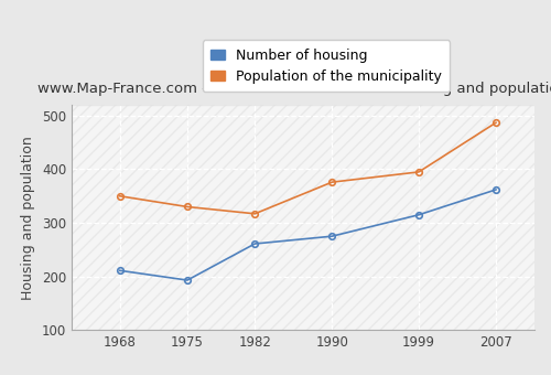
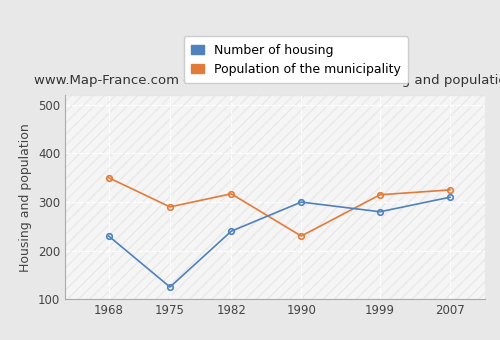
Number of housing/1968: 211 -> 230
Number of housing/1975: 193 -> 125
Population of the municipality/1975: 330 -> 290
Number of housing/1982: 261 -> 240
Number of housing/1990: 275 -> 300
Population of the municipality/1990: 376 -> 230
Number of housing/1999: 315 -> 280
Population of the municipality/1999: 395 -> 315
Number of housing/2007: 362 -> 310
Population of the municipality/2007: 487 -> 325
